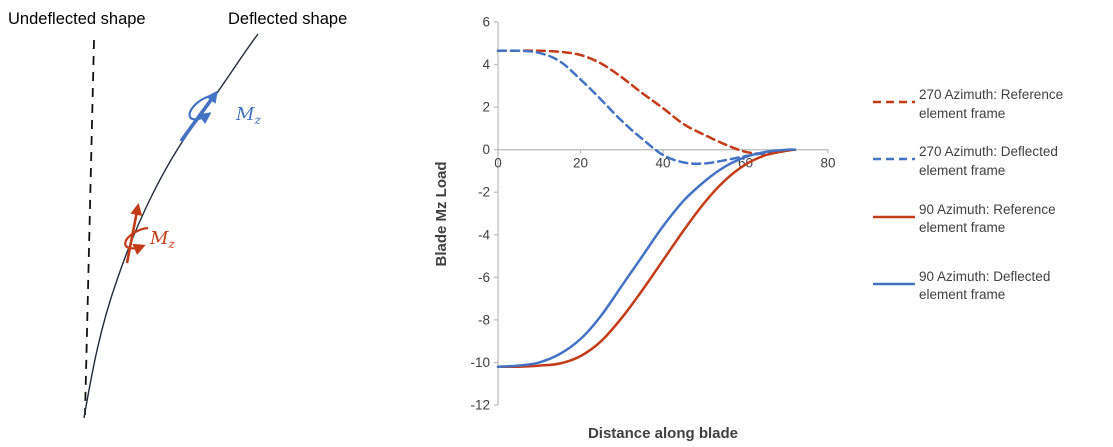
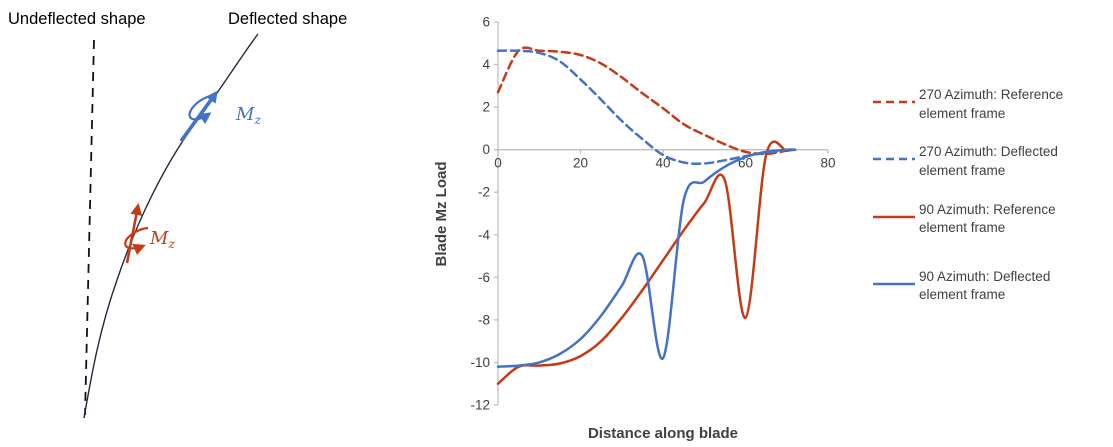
270 Azimuth: Reference element frame/0: 4.7 -> 2.7
90 Azimuth: Reference element frame/0: -10.2 -> -11.0
90 Azimuth: Deflected element frame/40: -3.6 -> -9.8
90 Azimuth: Reference element frame/60: -0.7 -> -7.9
